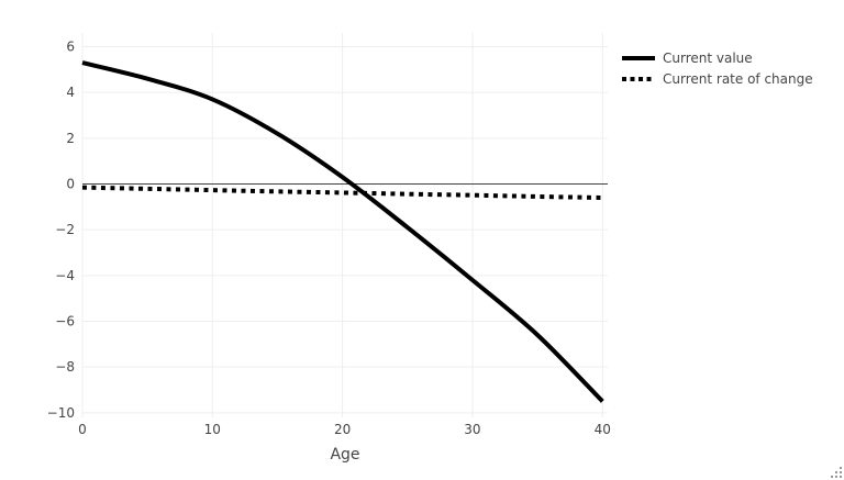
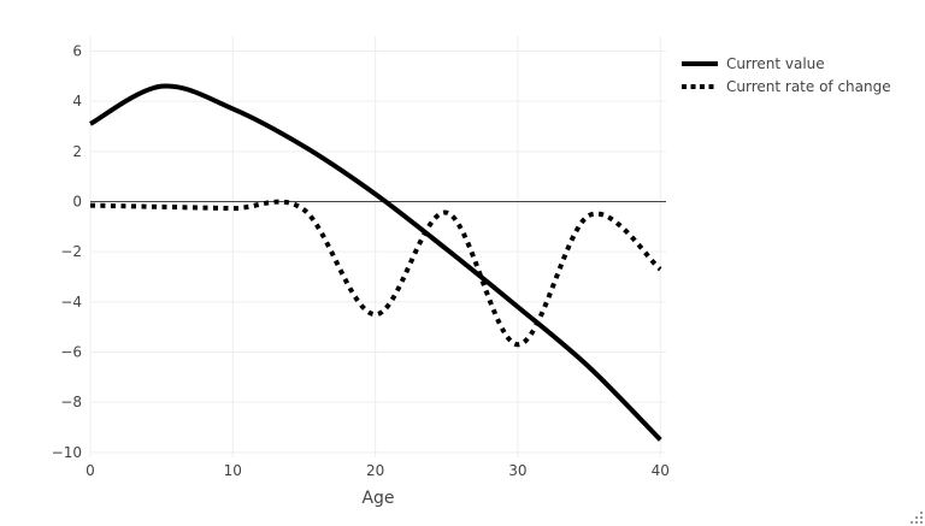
Current value/0: 5.3 -> 3.1
Current rate of change/20: -0.4 -> -4.5
Current rate of change/30: -0.5 -> -5.7
Current rate of change/40: -0.6 -> -2.7
